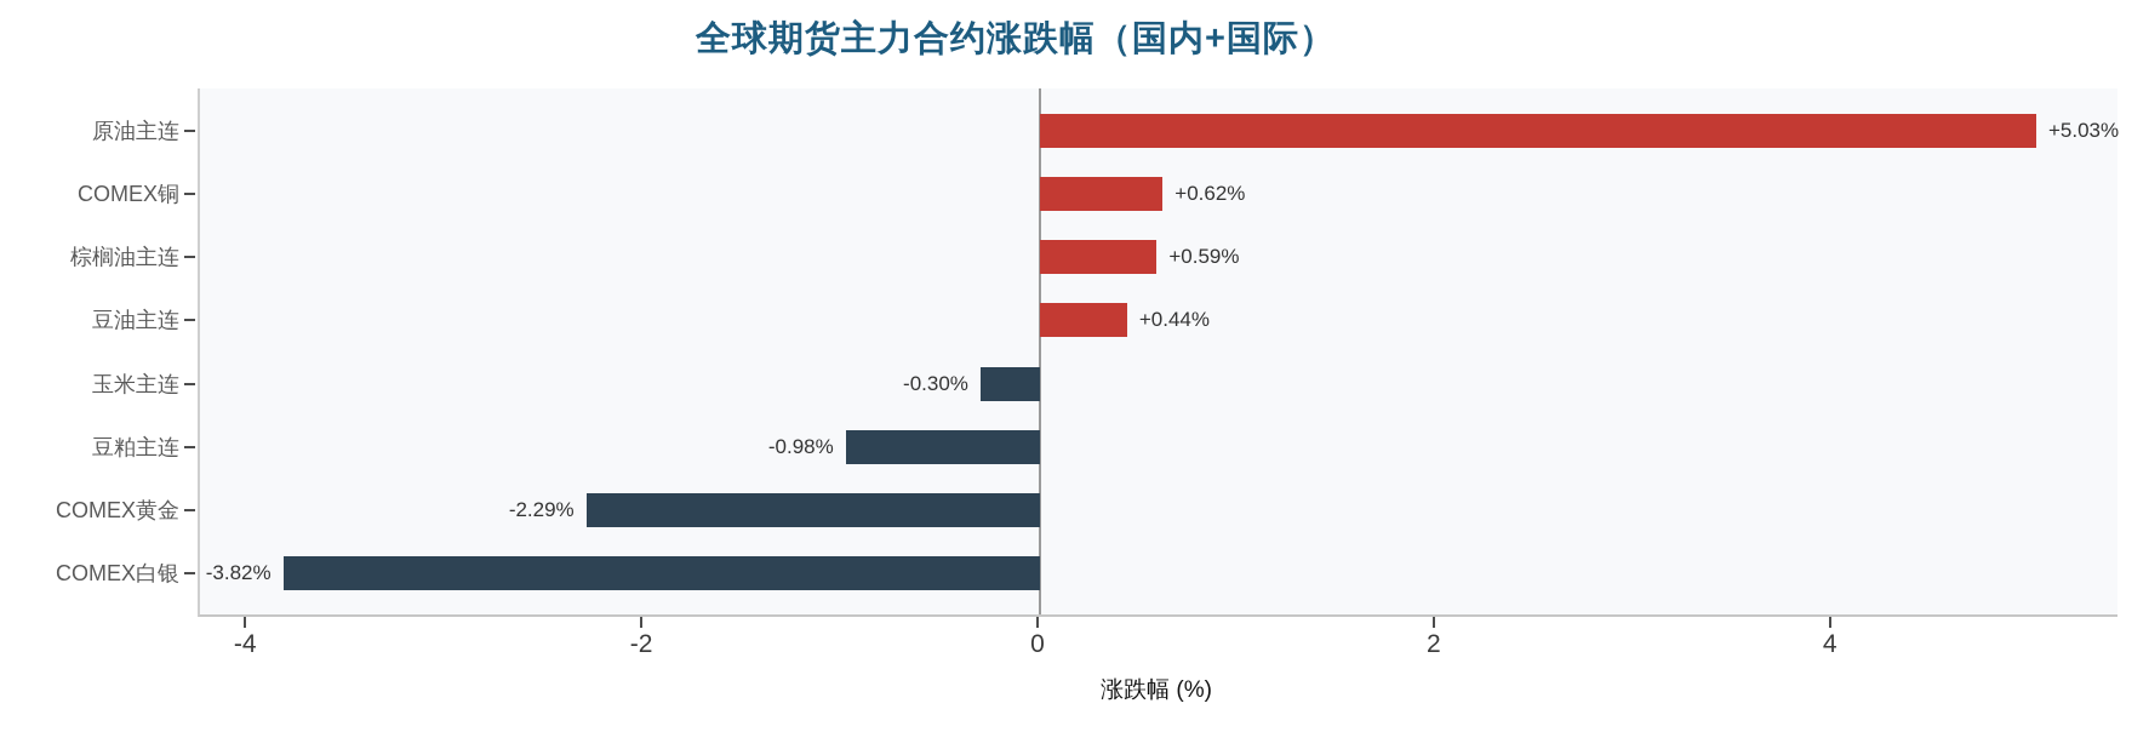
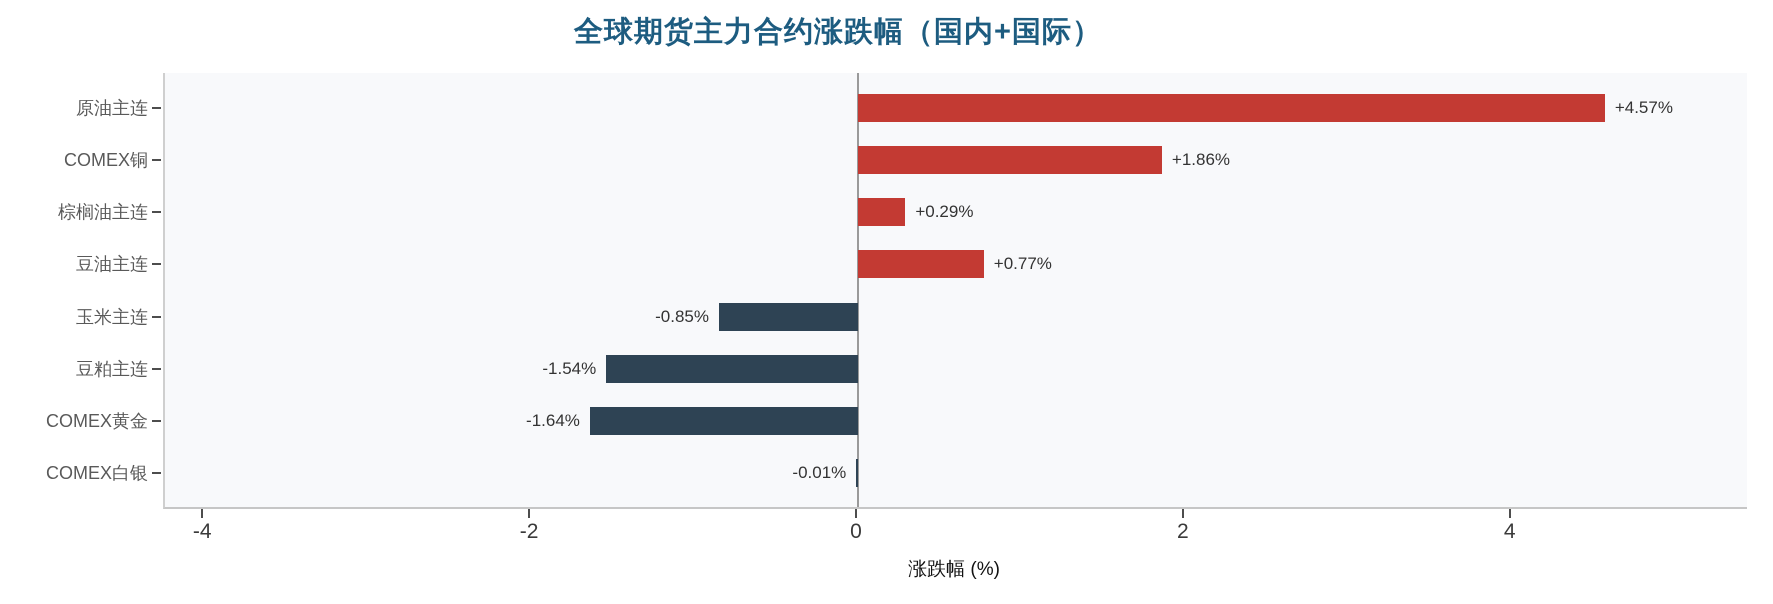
原油主连: +5.03% -> +4.57%
COMEX铜: +0.62% -> +1.86%
棕榈油主连: +0.59% -> +0.29%
豆油主连: +0.44% -> +0.77%
玉米主连: -0.30% -> -0.85%
豆粕主连: -0.98% -> -1.54%
COMEX黄金: -2.29% -> -1.64%
COMEX白银: -3.82% -> -0.01%
